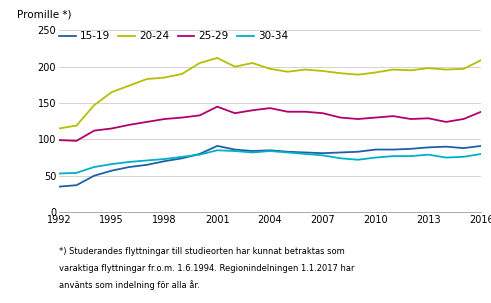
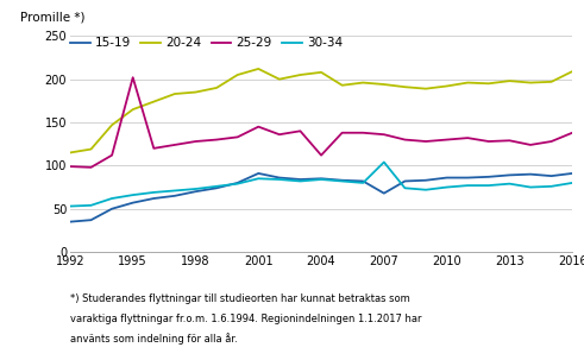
25-29/1995: 115 -> 202
20-24/2004: 197 -> 208
25-29/2004: 143 -> 112
15-19/2007: 81 -> 68
30-34/2007: 78 -> 104
